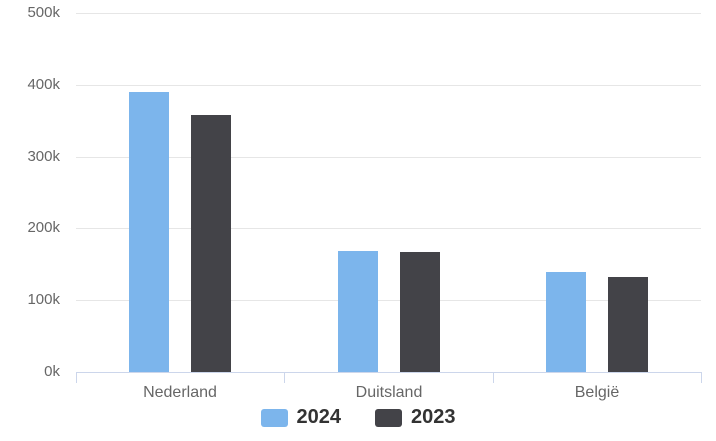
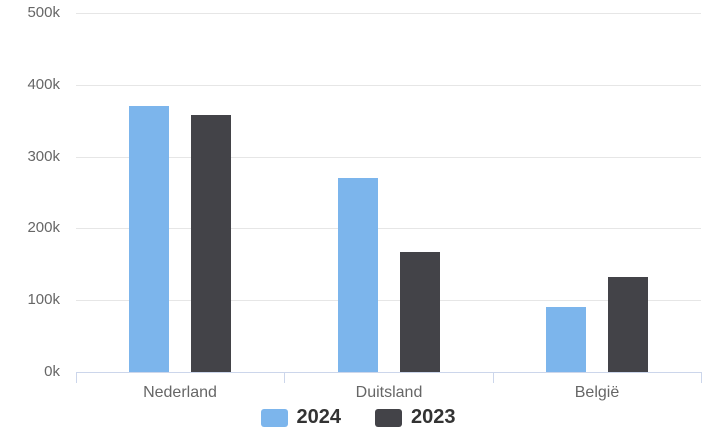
2024/Nederland: 390k -> 370k
2024/Duitsland: 170k -> 270k
2024/België: 140k -> 90k
